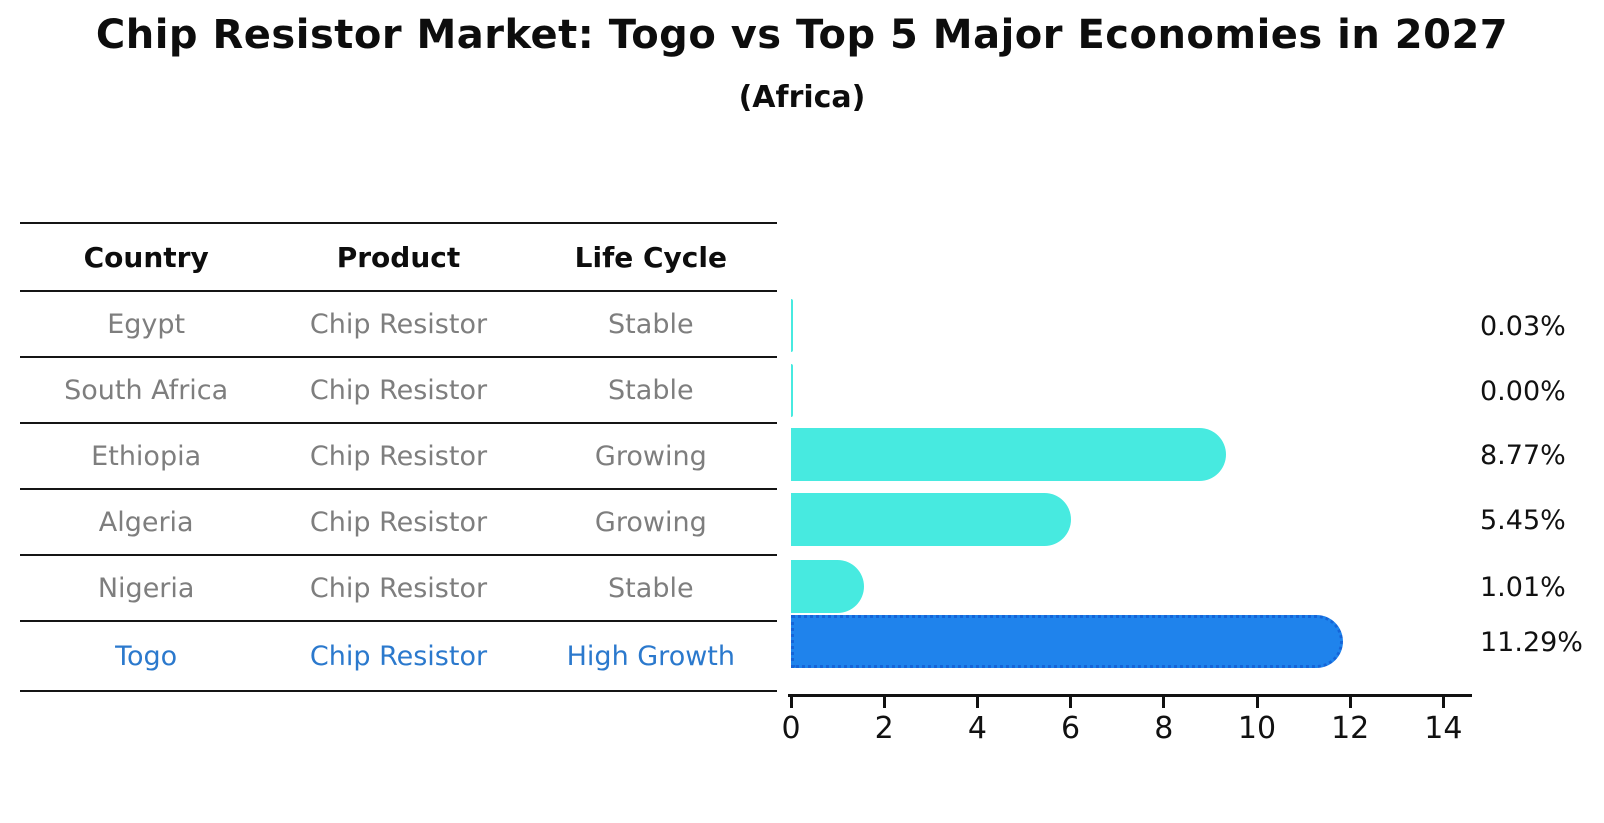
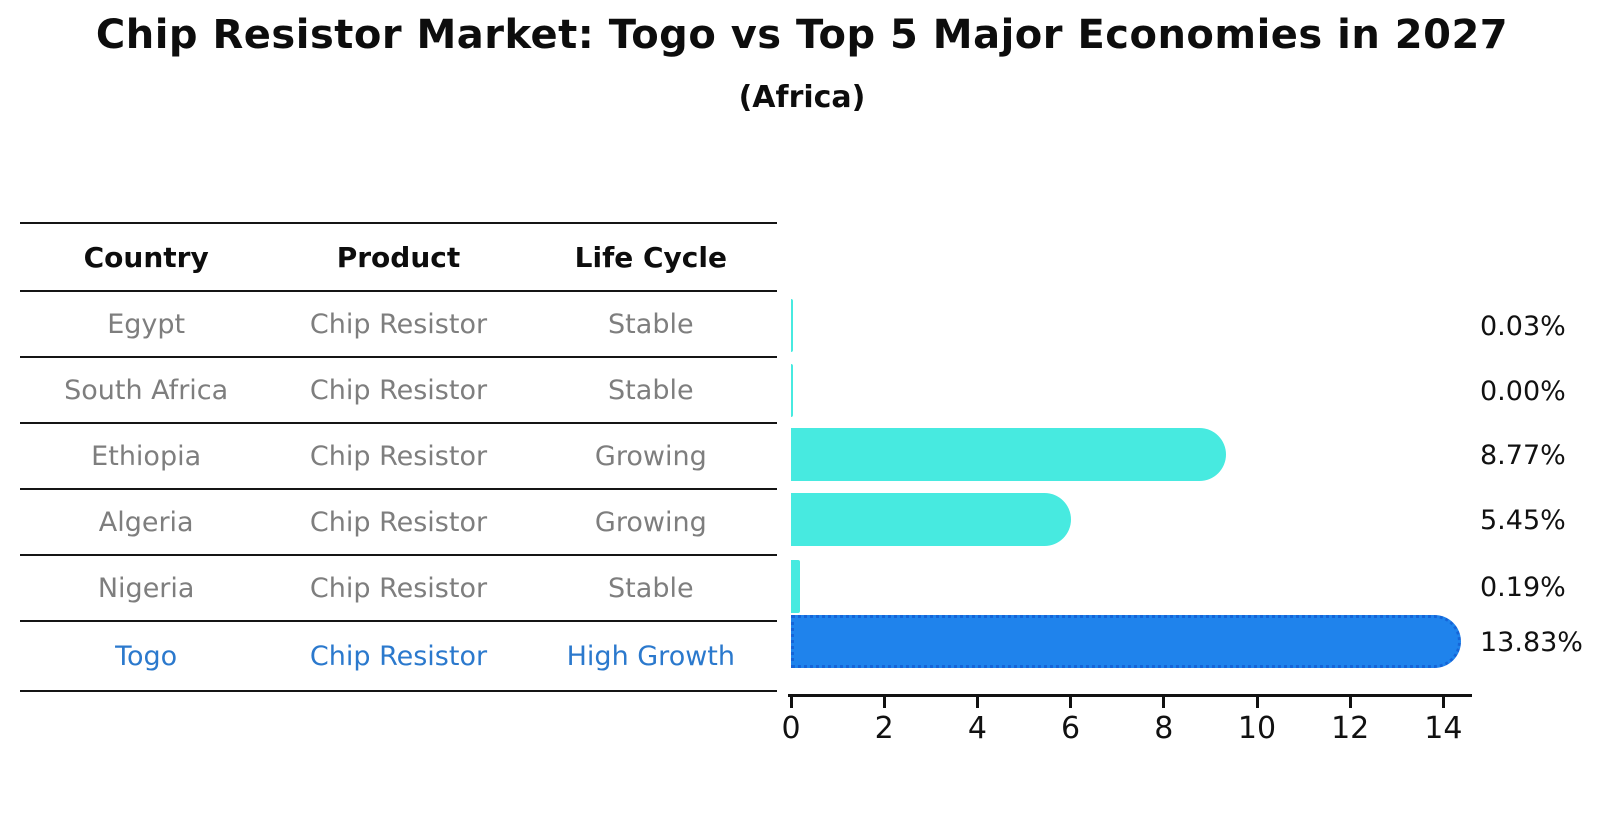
Nigeria: 1.01% -> 0.19%
Togo: 11.29% -> 13.83%
